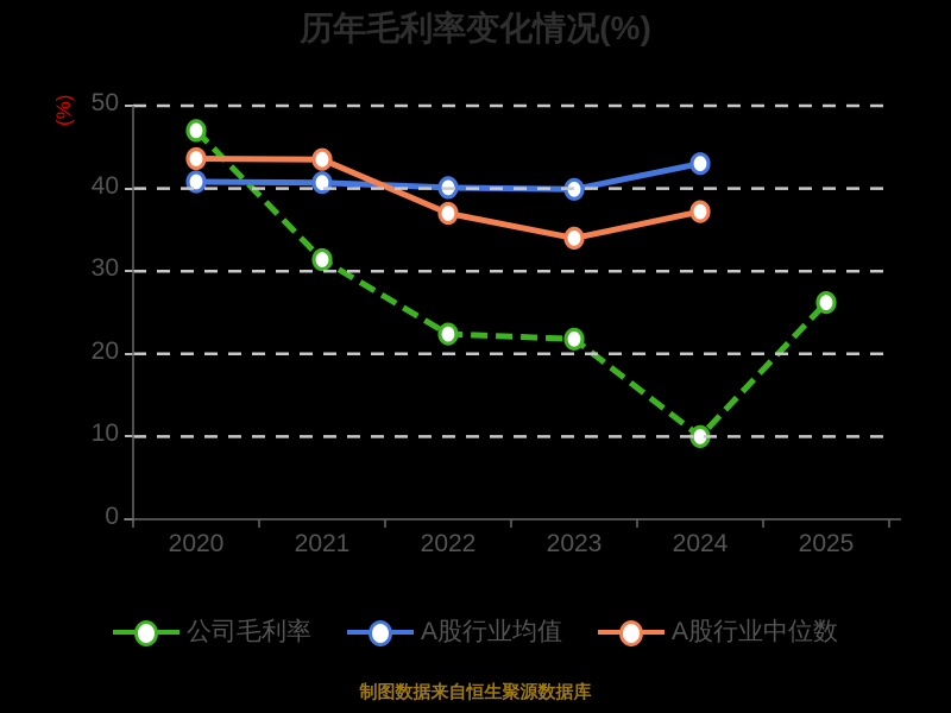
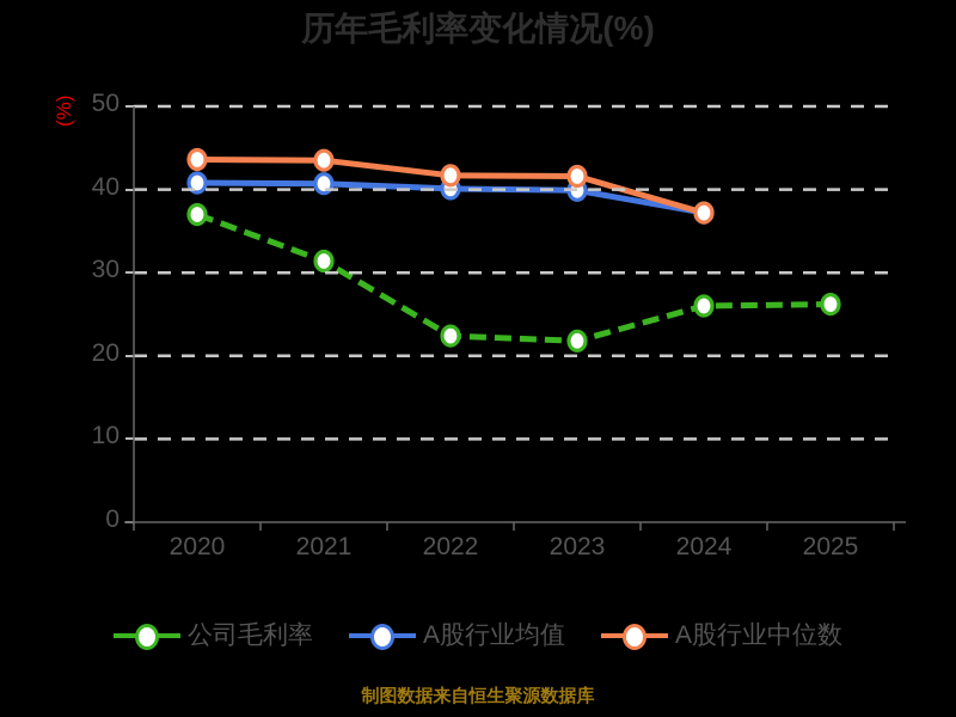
公司毛利率/2020: 47 -> 37
A股行业中位数/2022: 37 -> 42
A股行业中位数/2023: 34 -> 42
公司毛利率/2024: 10 -> 26
A股行业均值/2024: 43 -> 37
